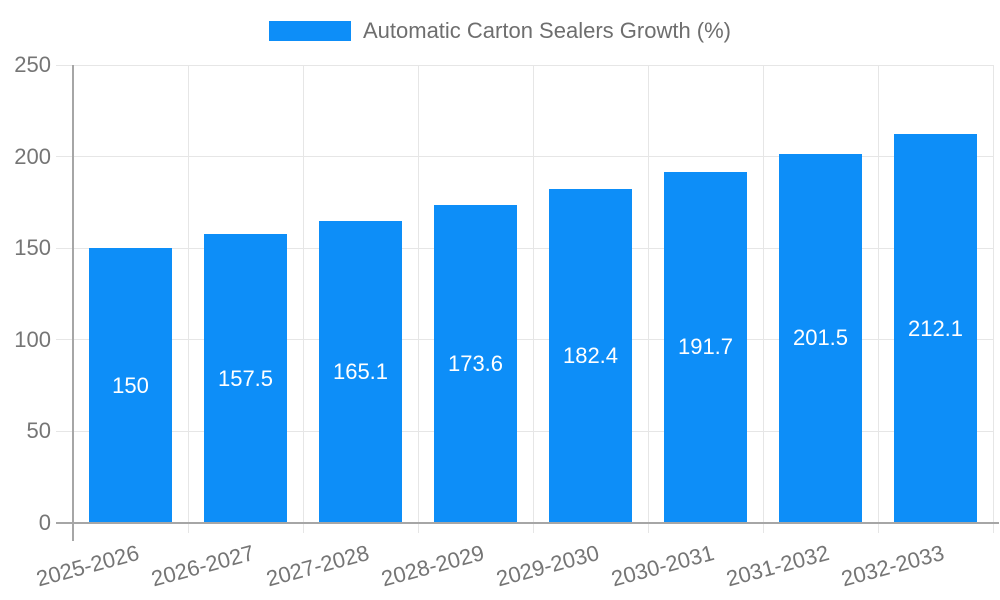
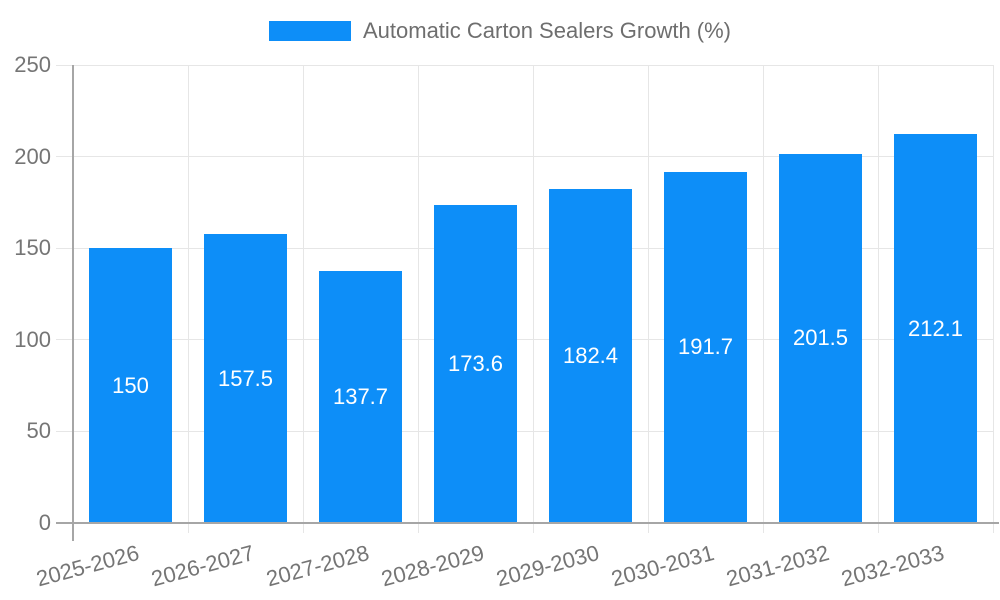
2027-2028: 165.1 -> 137.7
